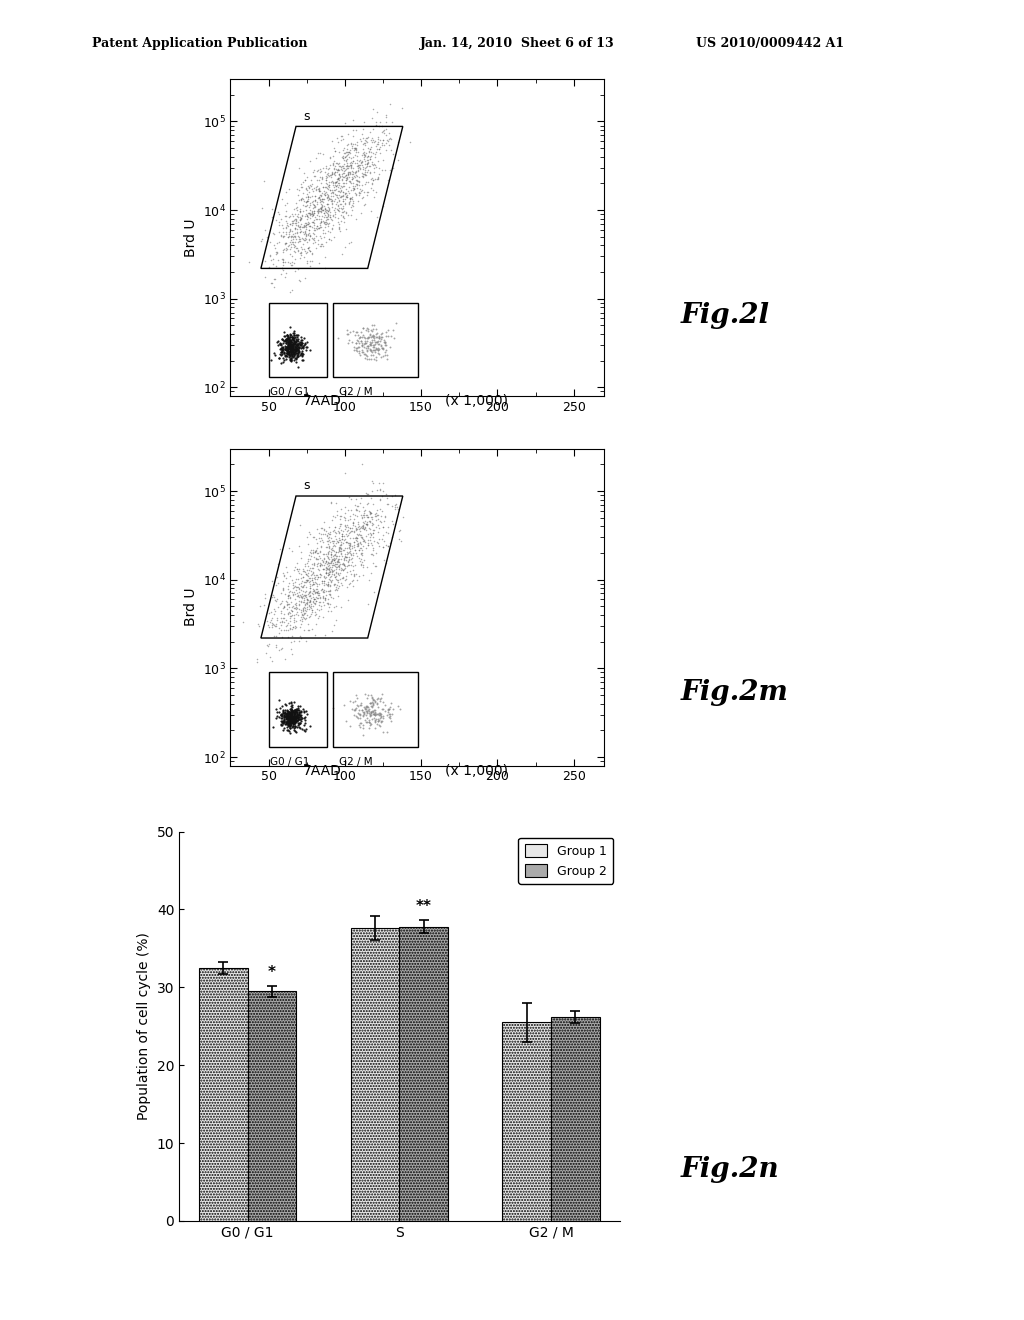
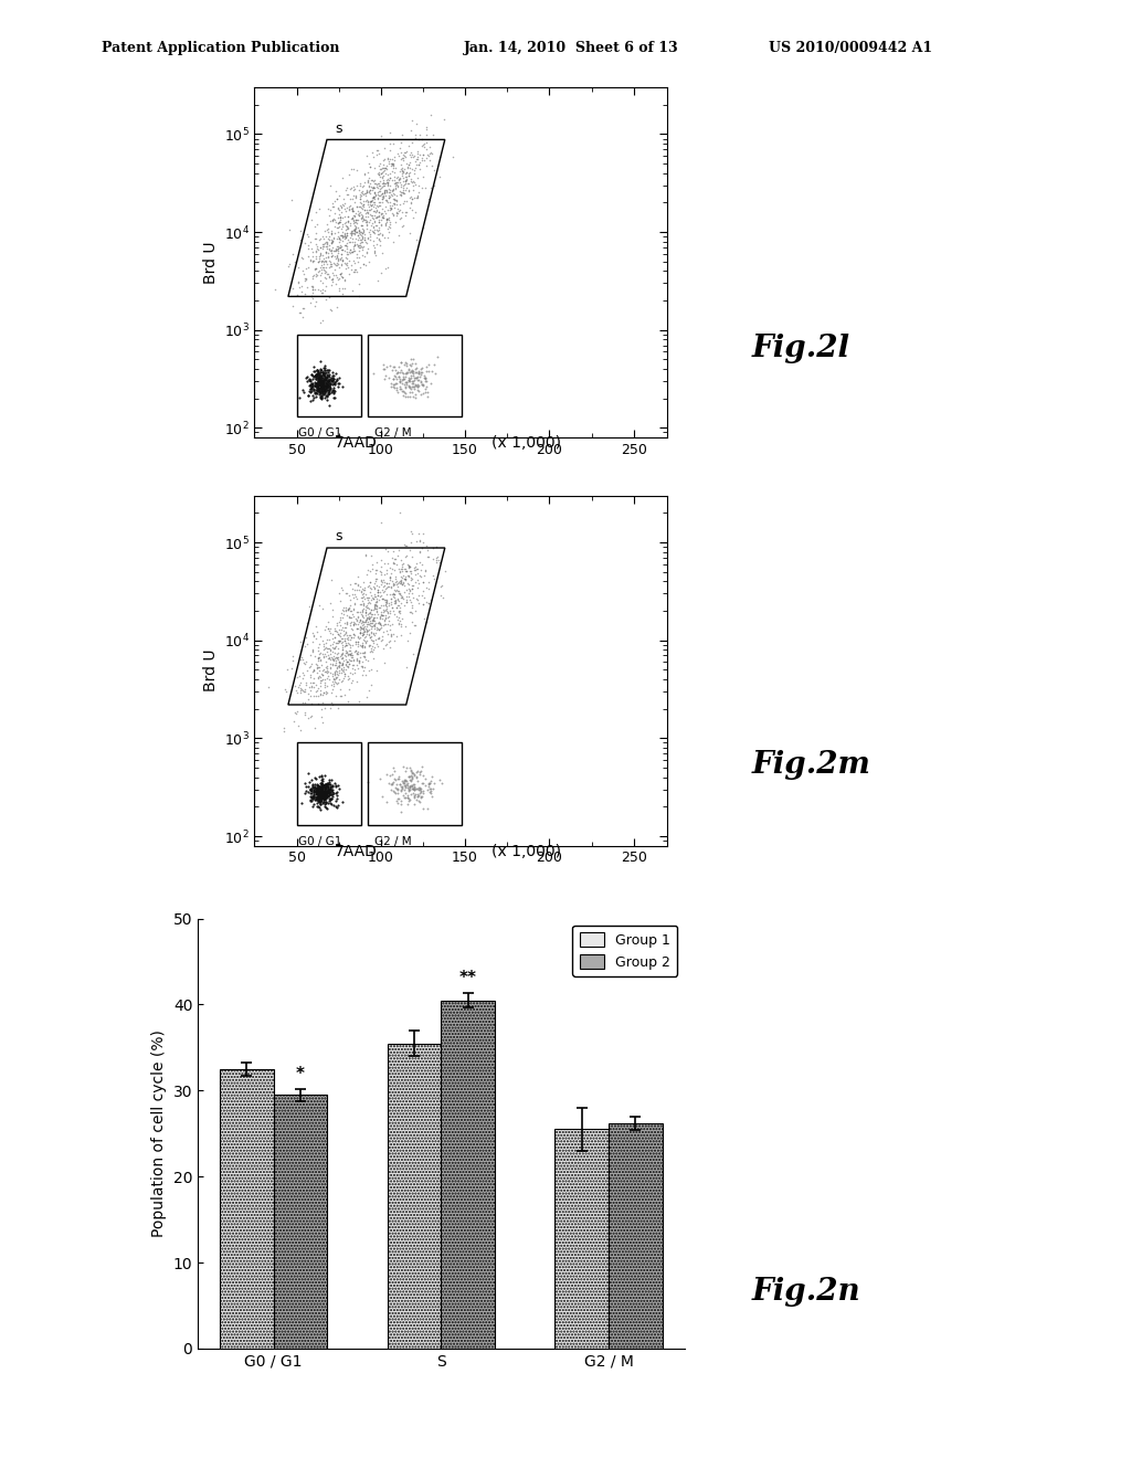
Group 1/S: 37.6 -> 35.5
Group 2/S: 37.8 -> 40.5
